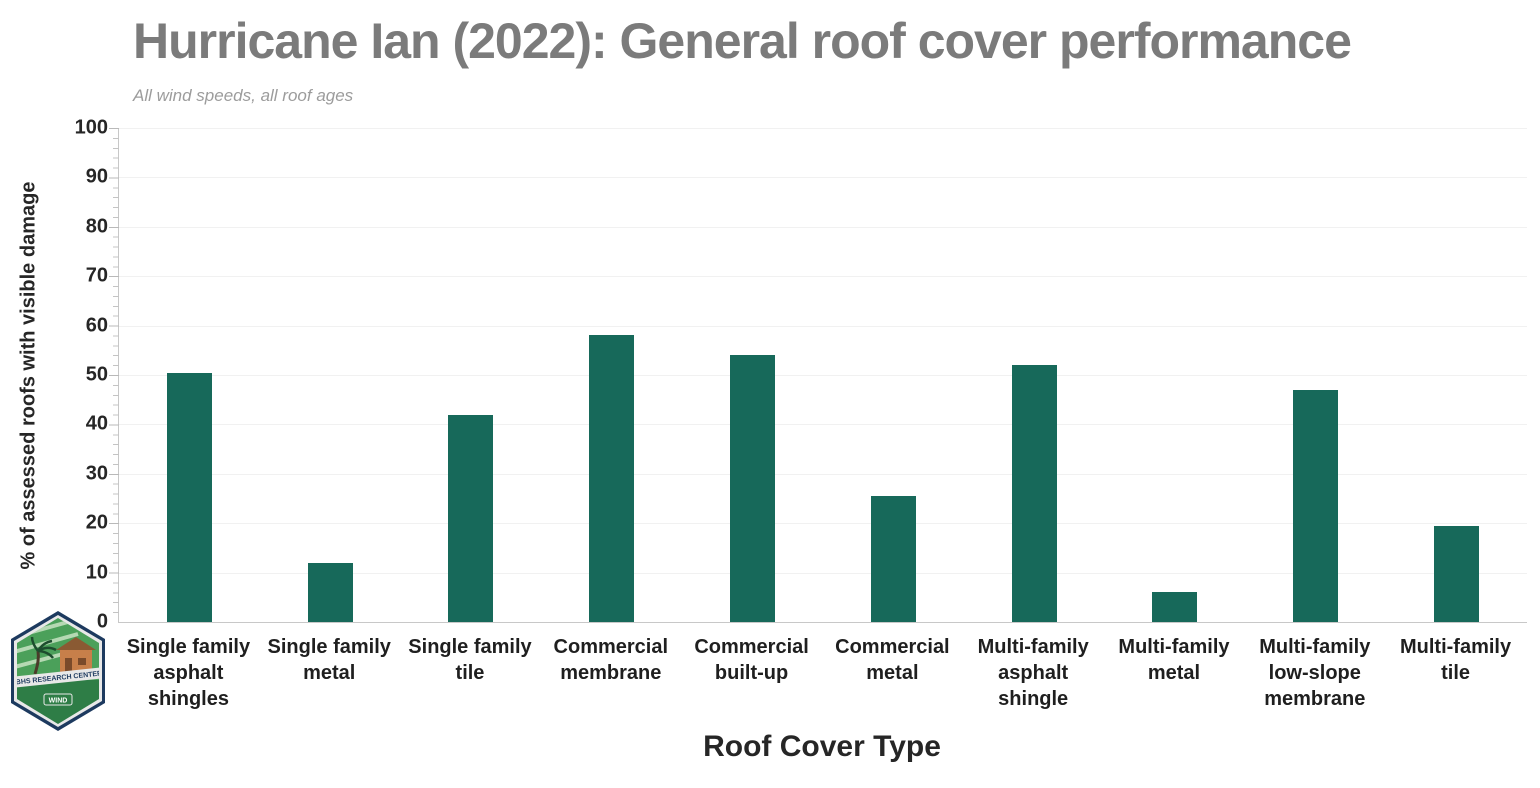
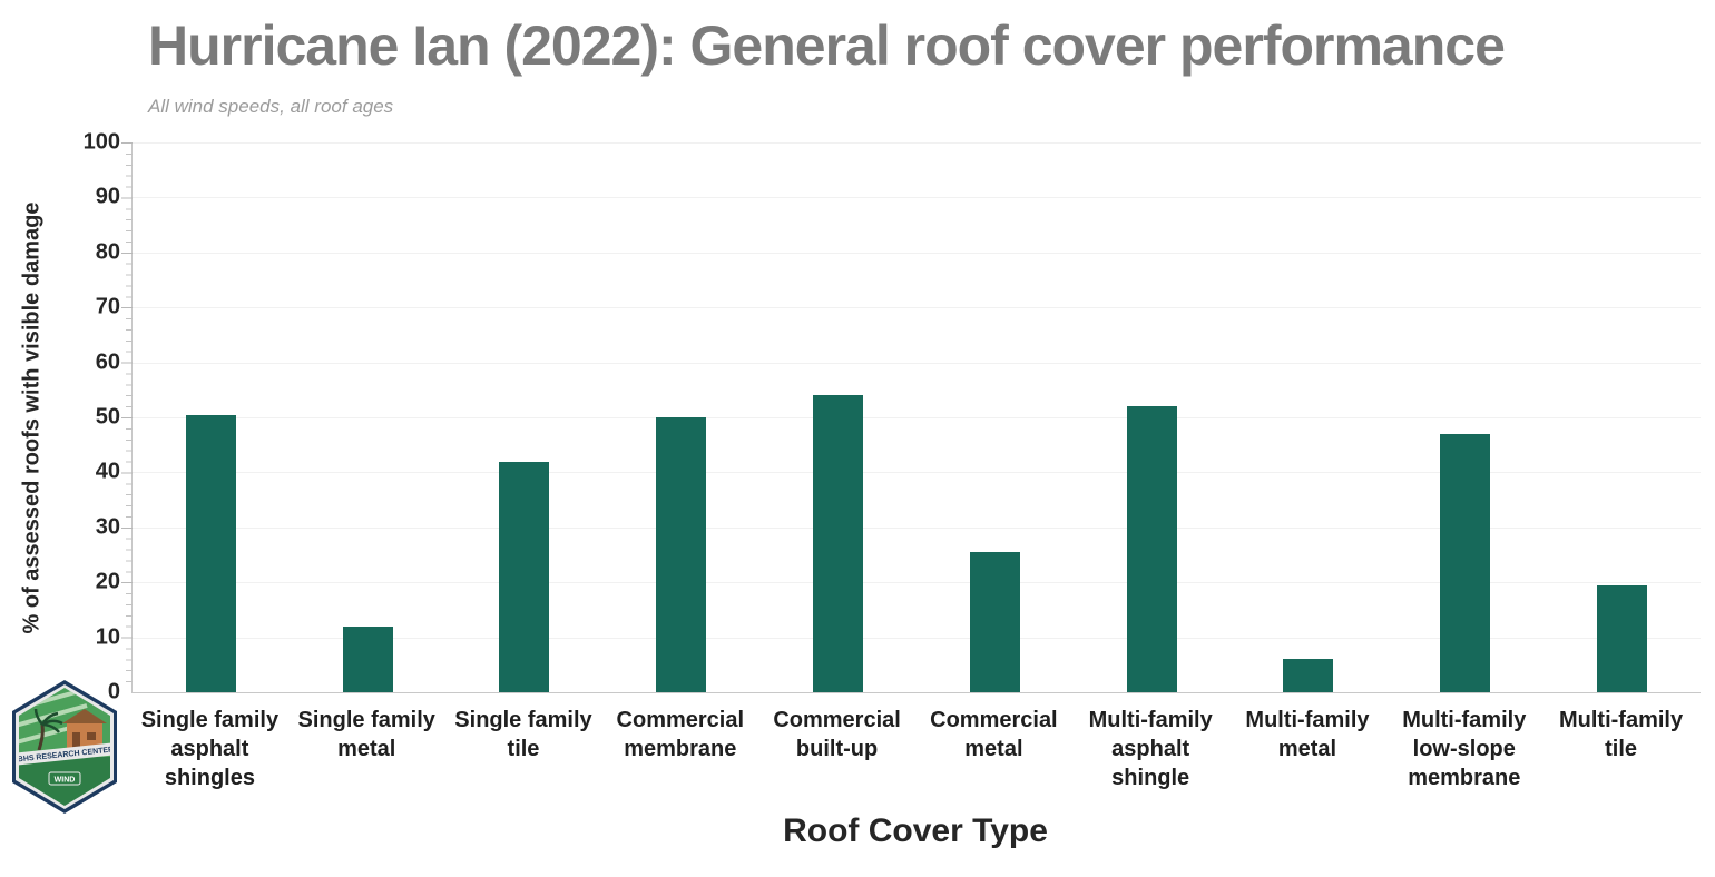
Commercial membrane: 58 -> 50
